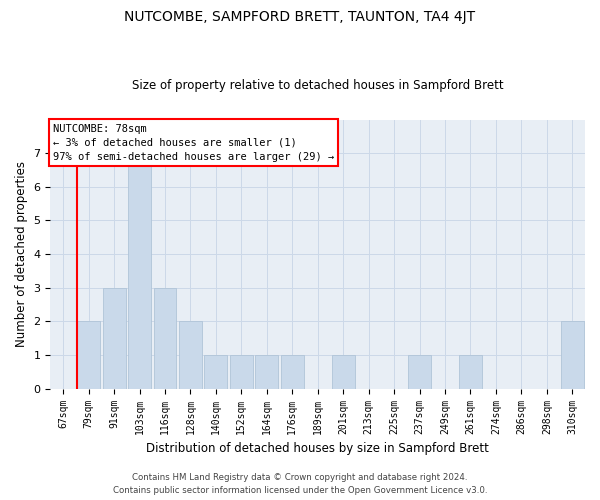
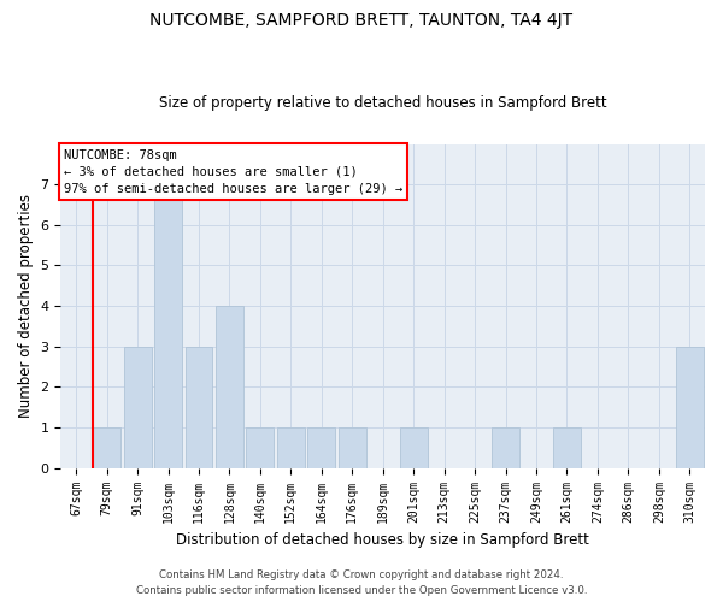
79sqm: 2 -> 1
128sqm: 2 -> 4
310sqm: 2 -> 3
